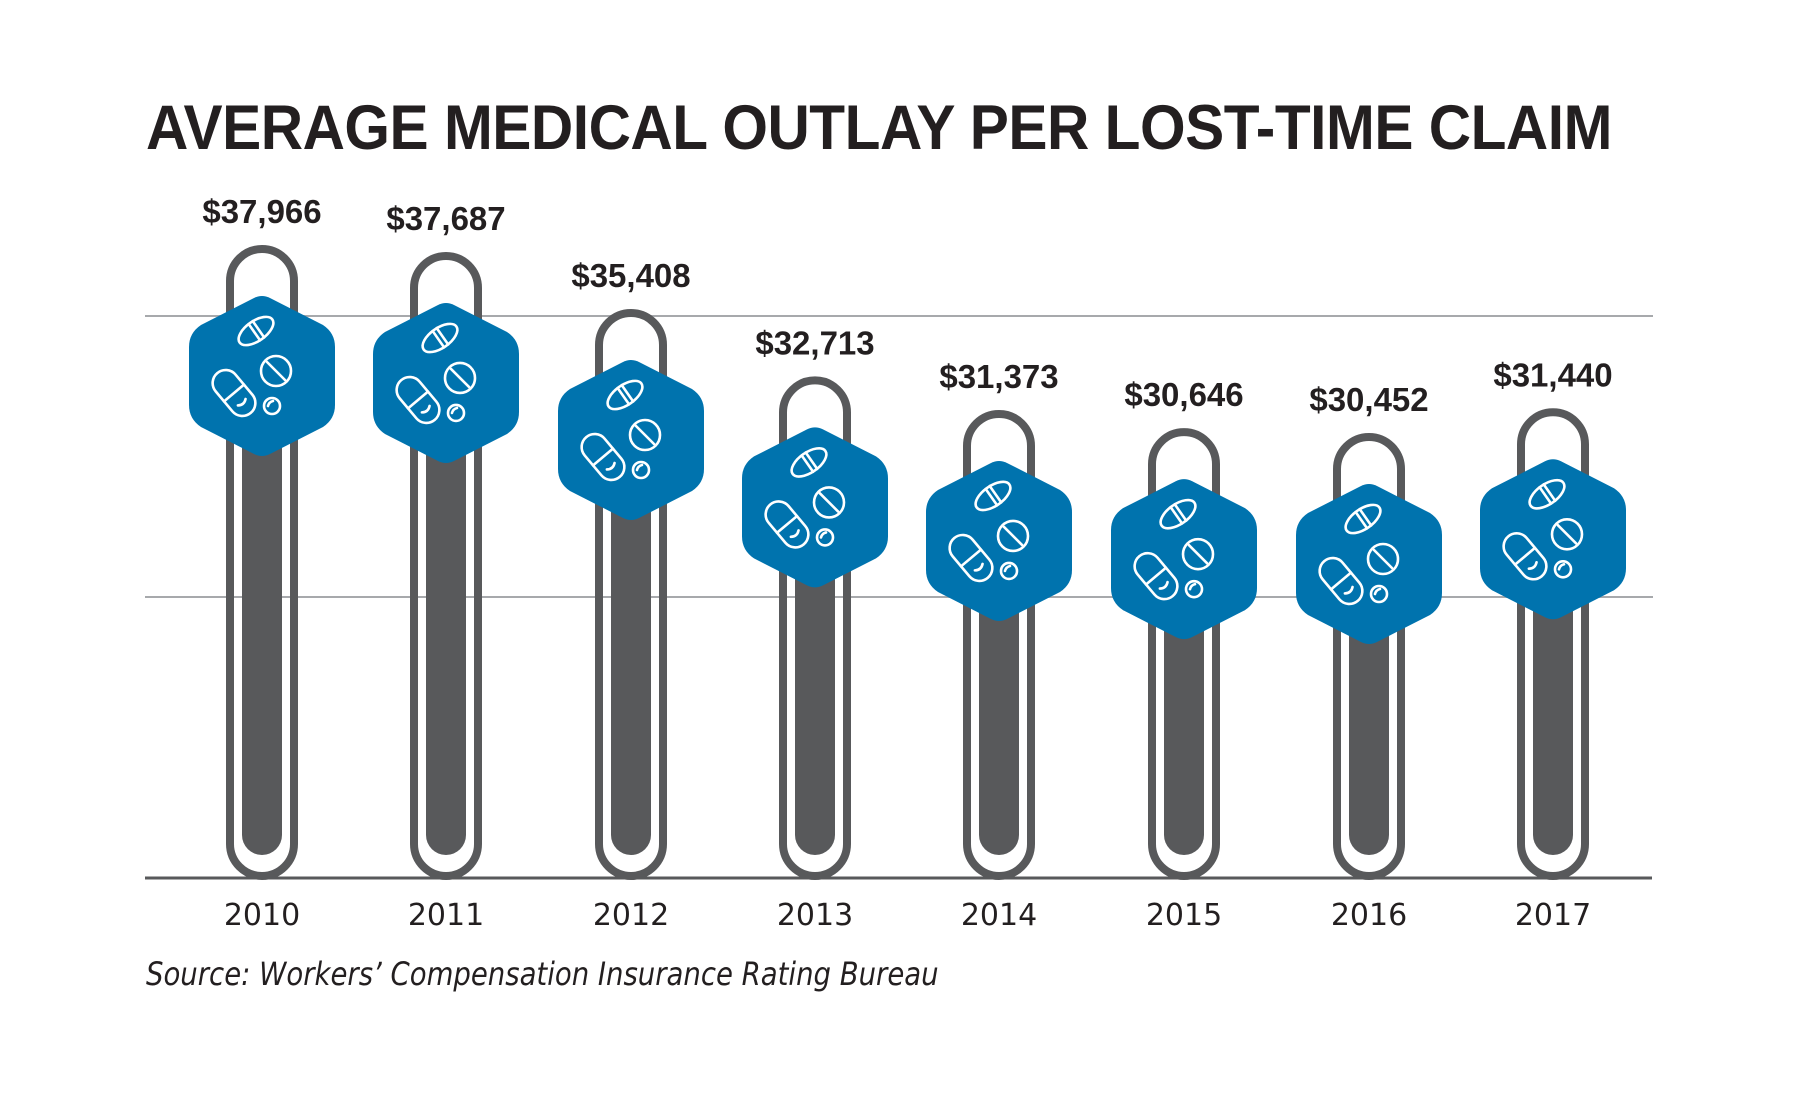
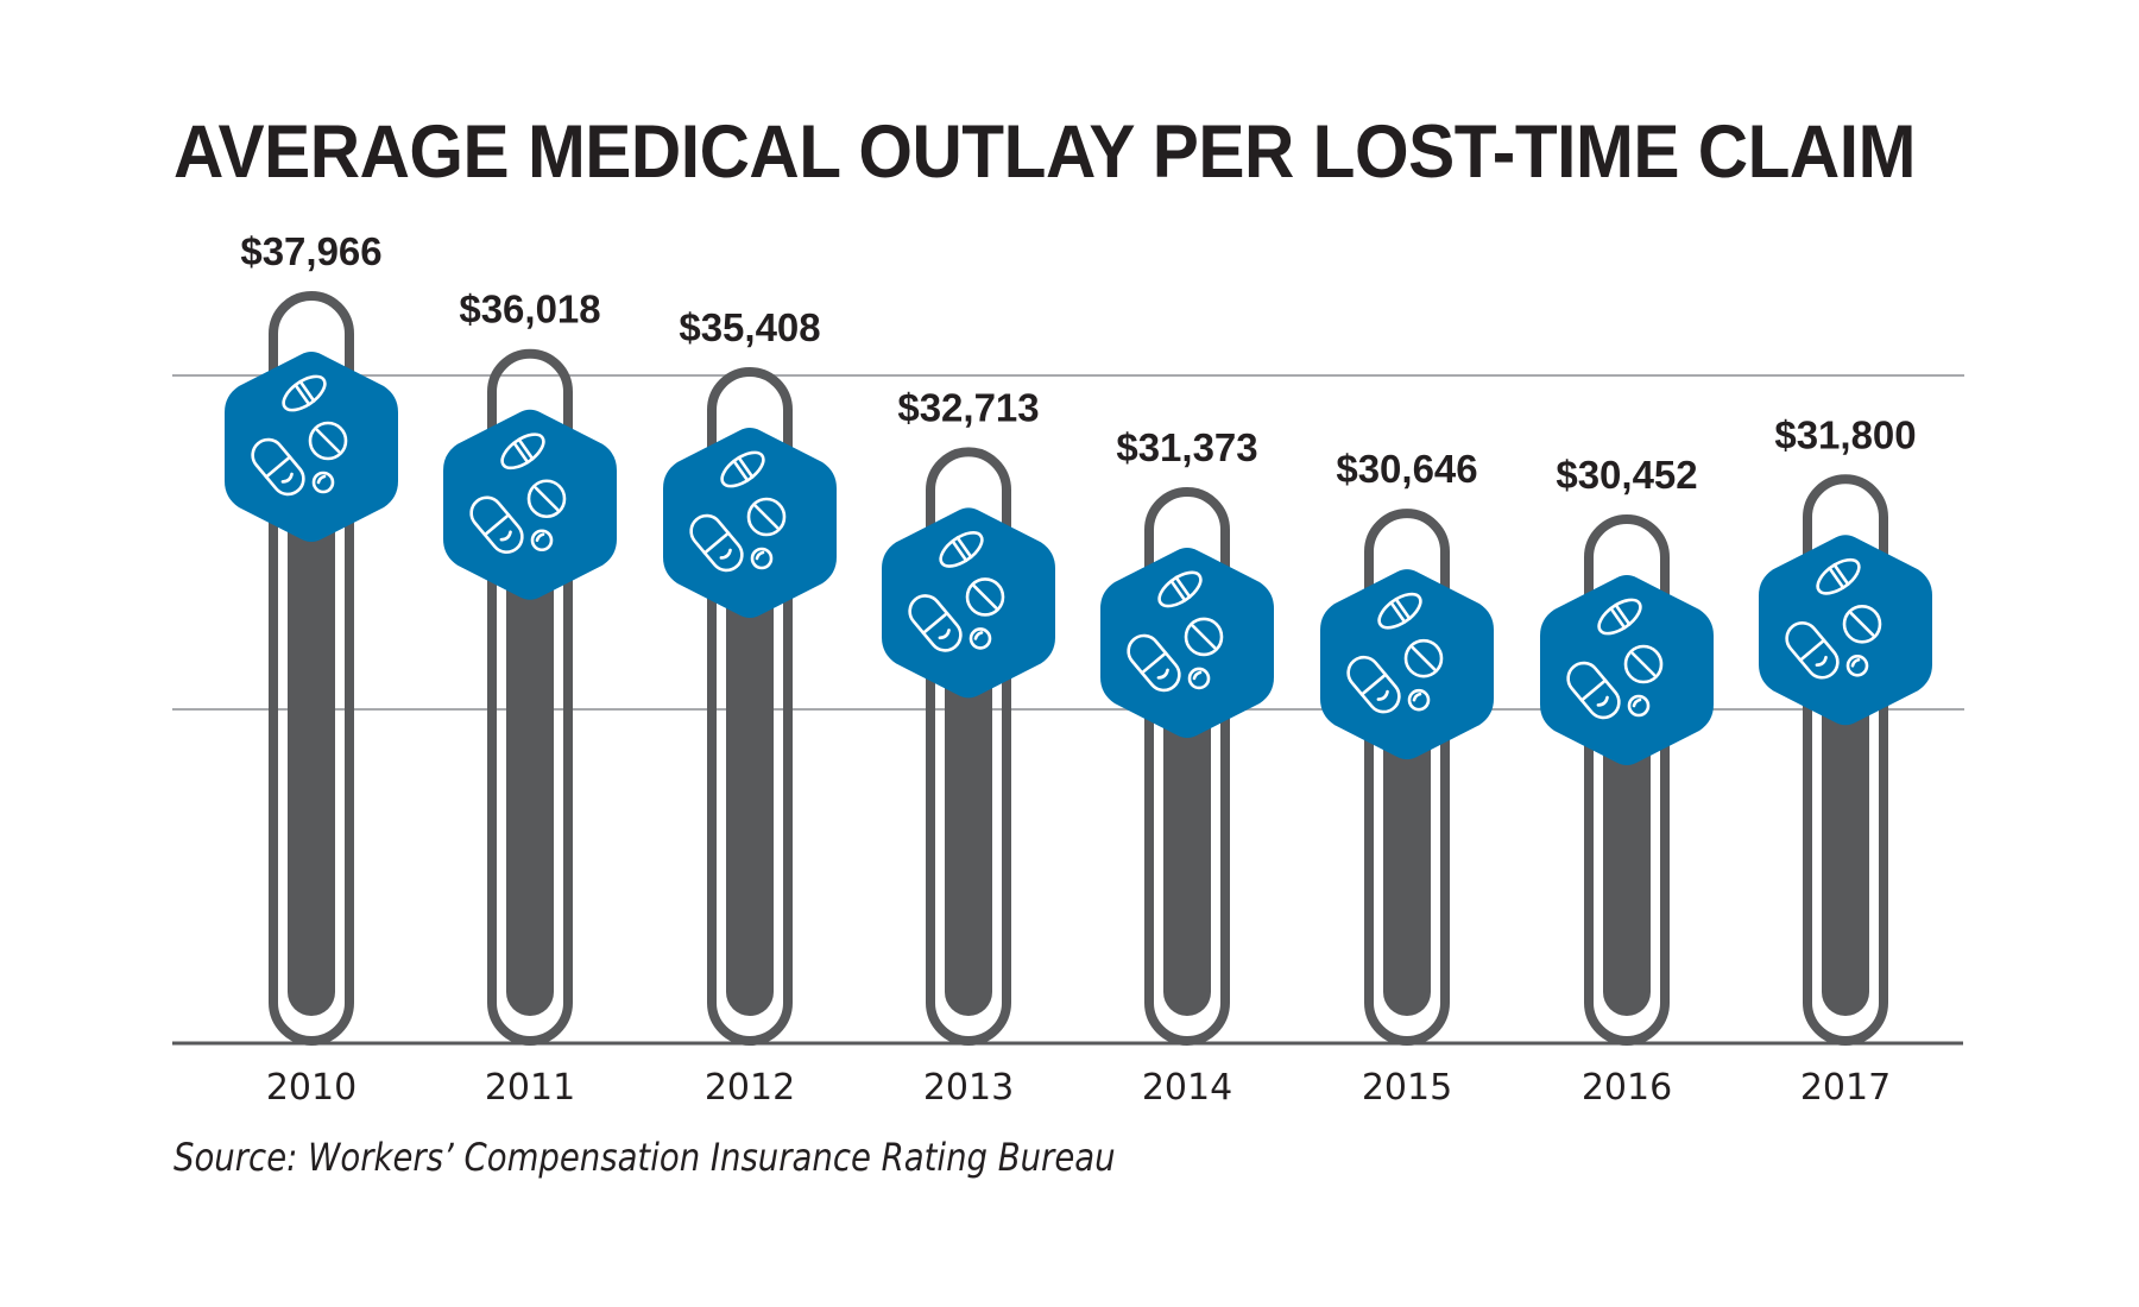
2011: $37,687 -> $36,018
2017: $31,440 -> $31,800
